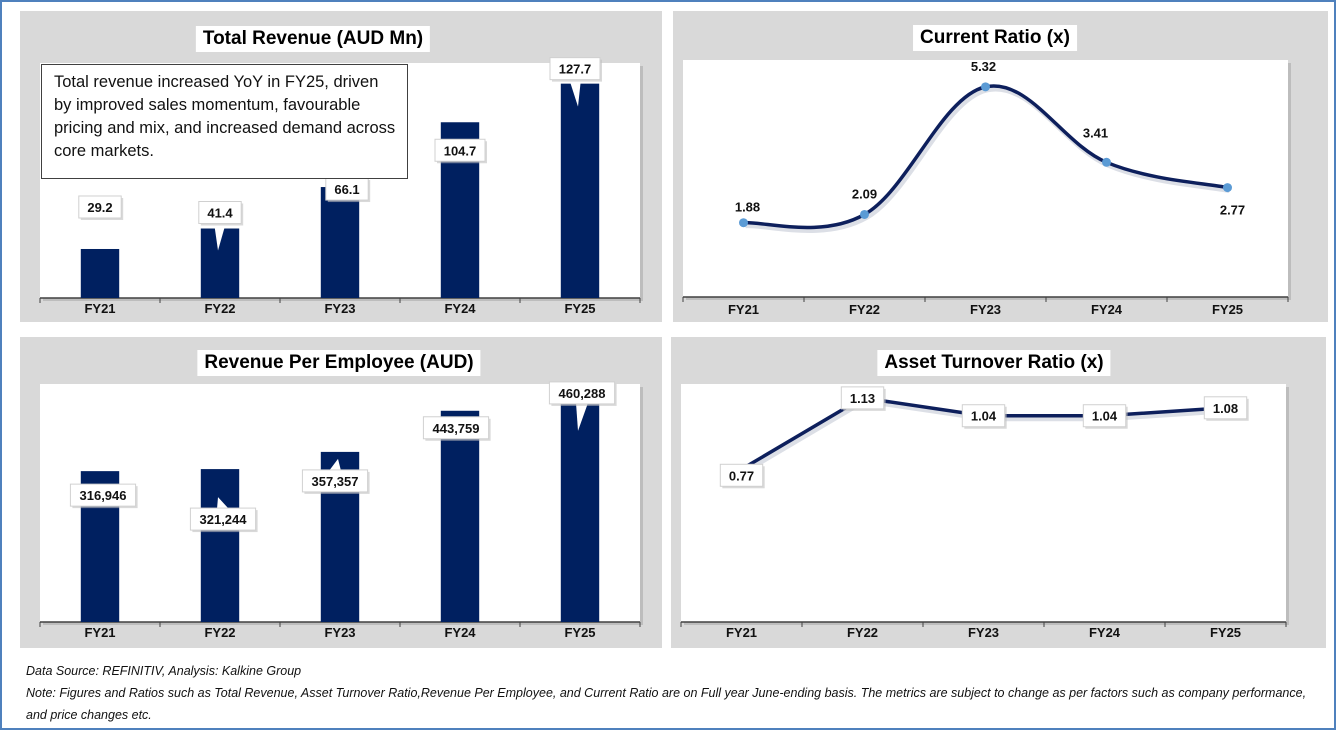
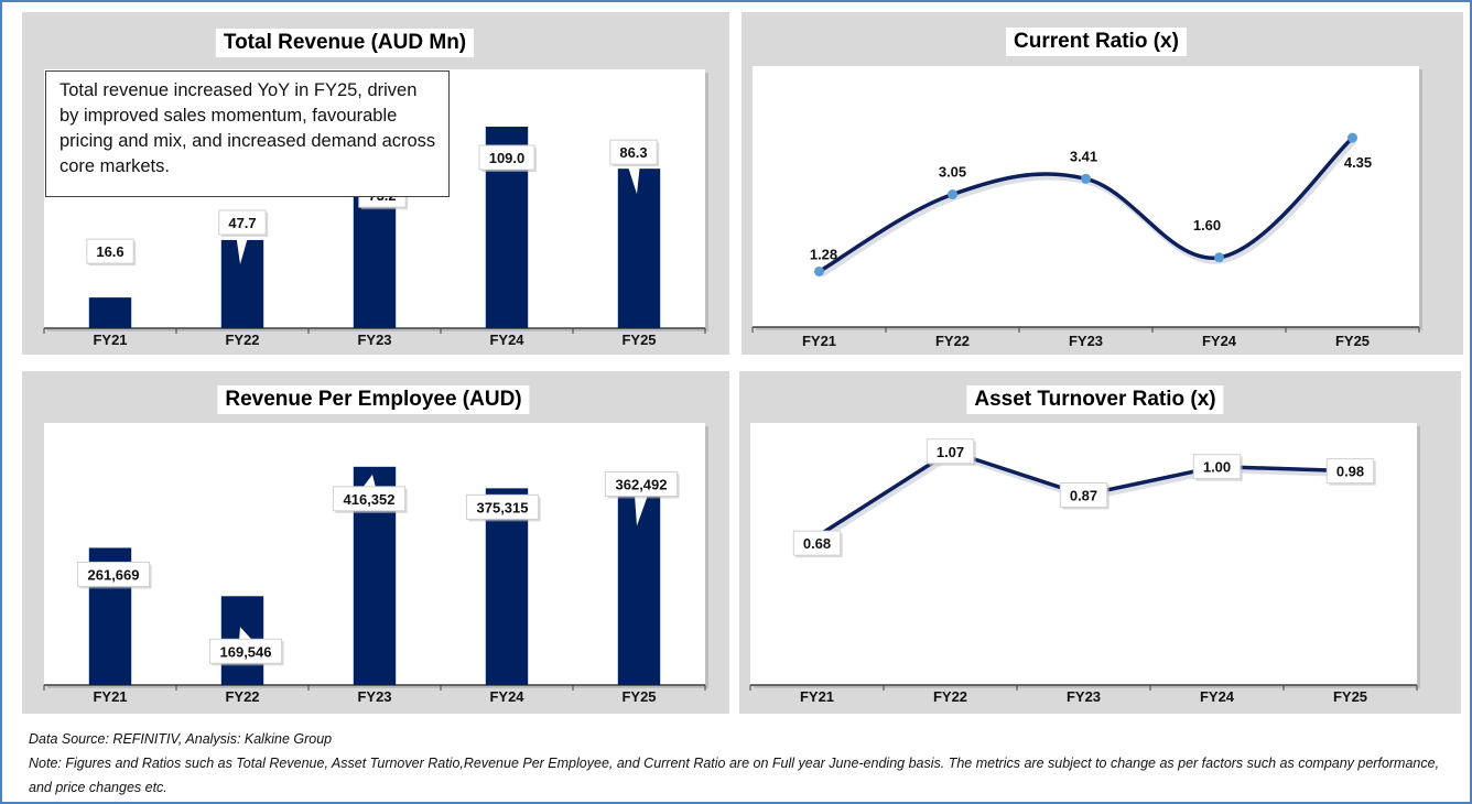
Total Revenue (AUD Mn)/FY21: 29.2 -> 16.6
Total Revenue (AUD Mn)/FY22: 41.4 -> 47.7
Total Revenue (AUD Mn)/FY23: 66.1 -> 73.2
Total Revenue (AUD Mn)/FY24: 104.7 -> 109.0
Total Revenue (AUD Mn)/FY25: 127.7 -> 86.3
Current Ratio (x)/FY21: 1.88 -> 1.28
Current Ratio (x)/FY22: 2.09 -> 3.05
Current Ratio (x)/FY23: 5.32 -> 3.41
Current Ratio (x)/FY24: 3.41 -> 1.60
Current Ratio (x)/FY25: 2.77 -> 4.35
Revenue Per Employee (AUD)/FY21: 316,946 -> 261,669
Revenue Per Employee (AUD)/FY22: 321,244 -> 169,546
Revenue Per Employee (AUD)/FY23: 357,357 -> 416,352
Revenue Per Employee (AUD)/FY24: 443,759 -> 375,315
Revenue Per Employee (AUD)/FY25: 460,288 -> 362,492
Asset Turnover Ratio (x)/FY21: 0.77 -> 0.68
Asset Turnover Ratio (x)/FY22: 1.13 -> 1.07
Asset Turnover Ratio (x)/FY23: 1.04 -> 0.87
Asset Turnover Ratio (x)/FY24: 1.04 -> 1.00
Asset Turnover Ratio (x)/FY25: 1.08 -> 0.98
